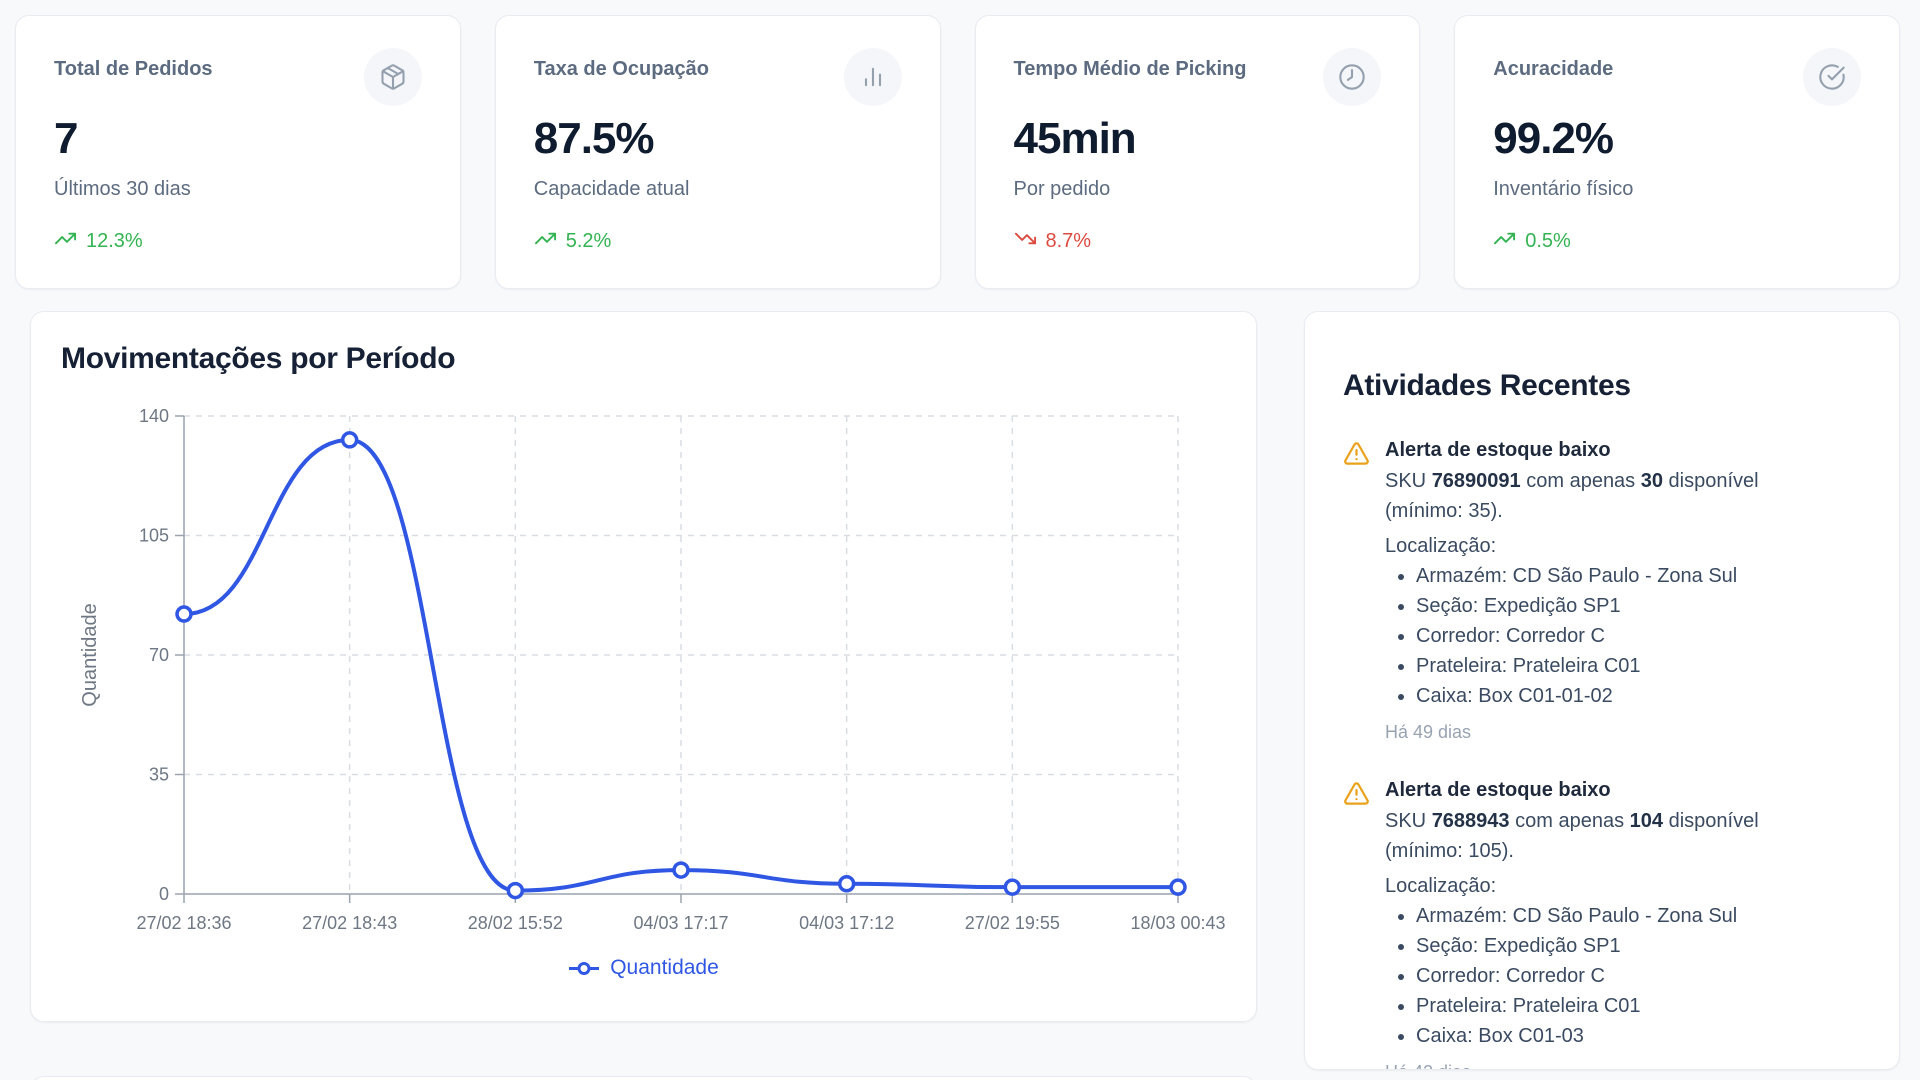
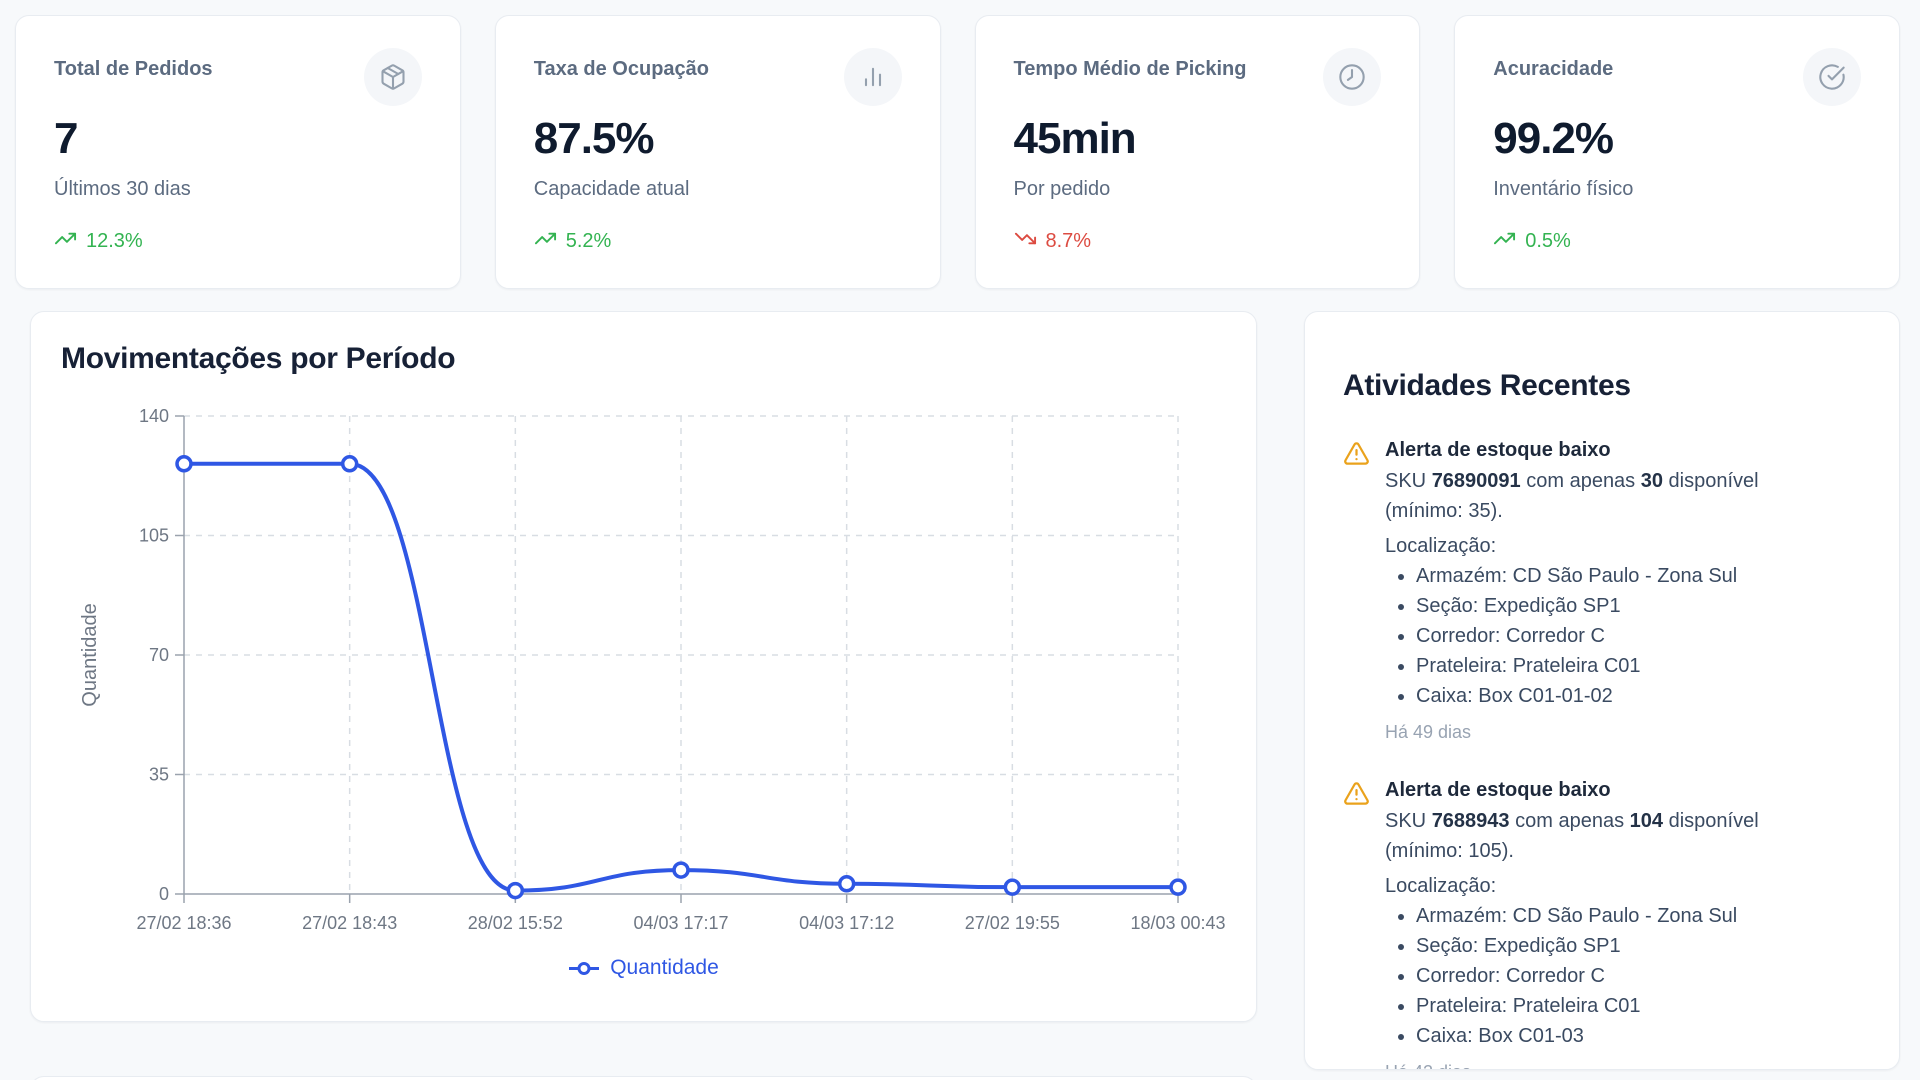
27/02 18:36: 82 -> 126
27/02 18:43: 133 -> 126
